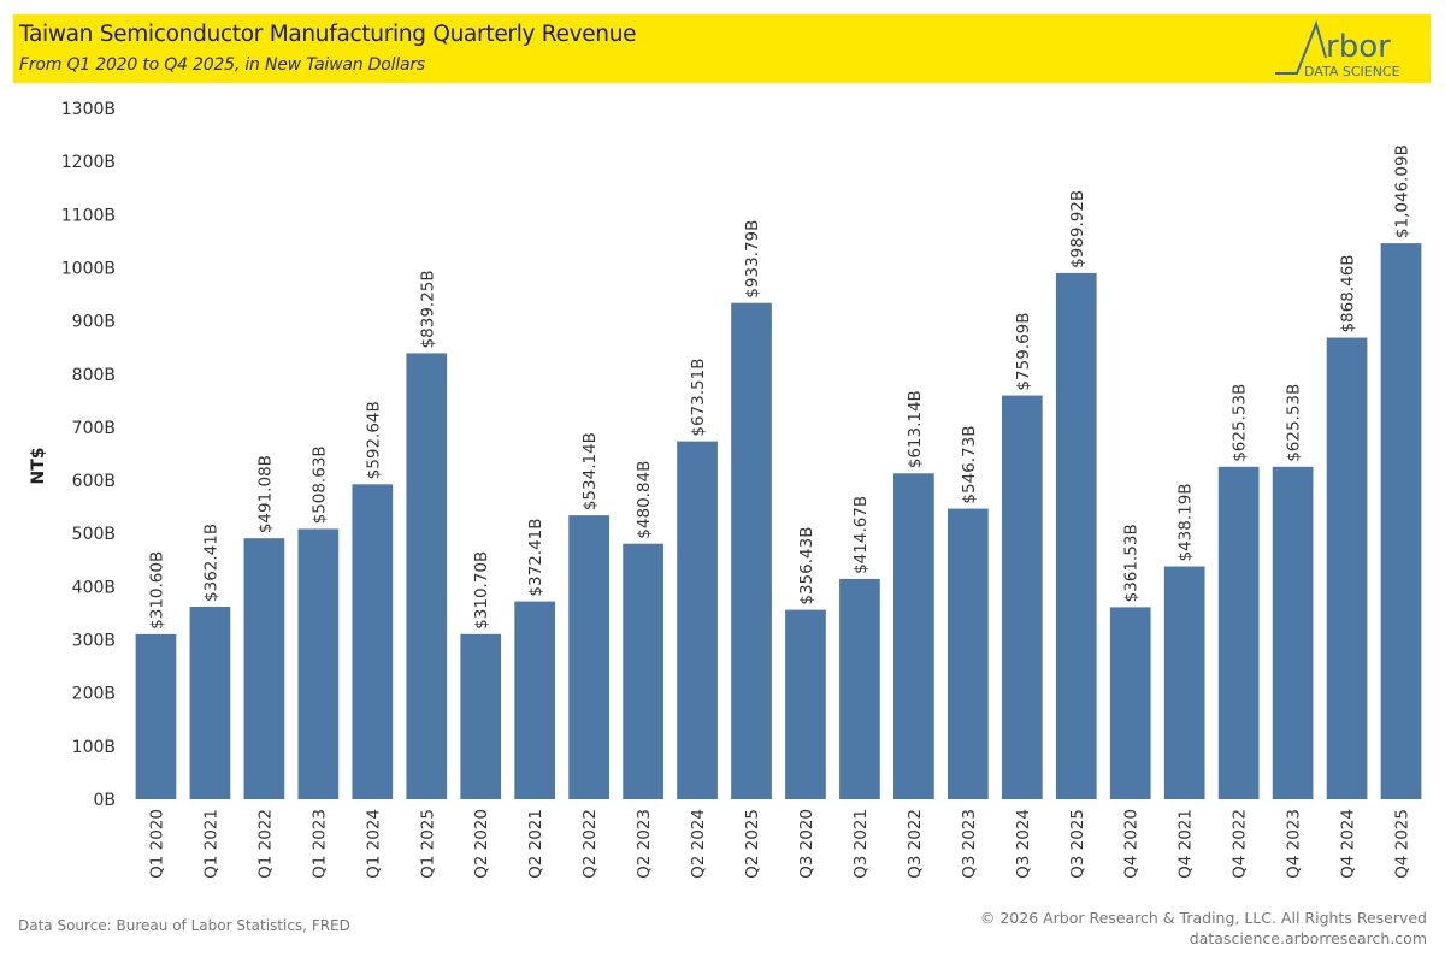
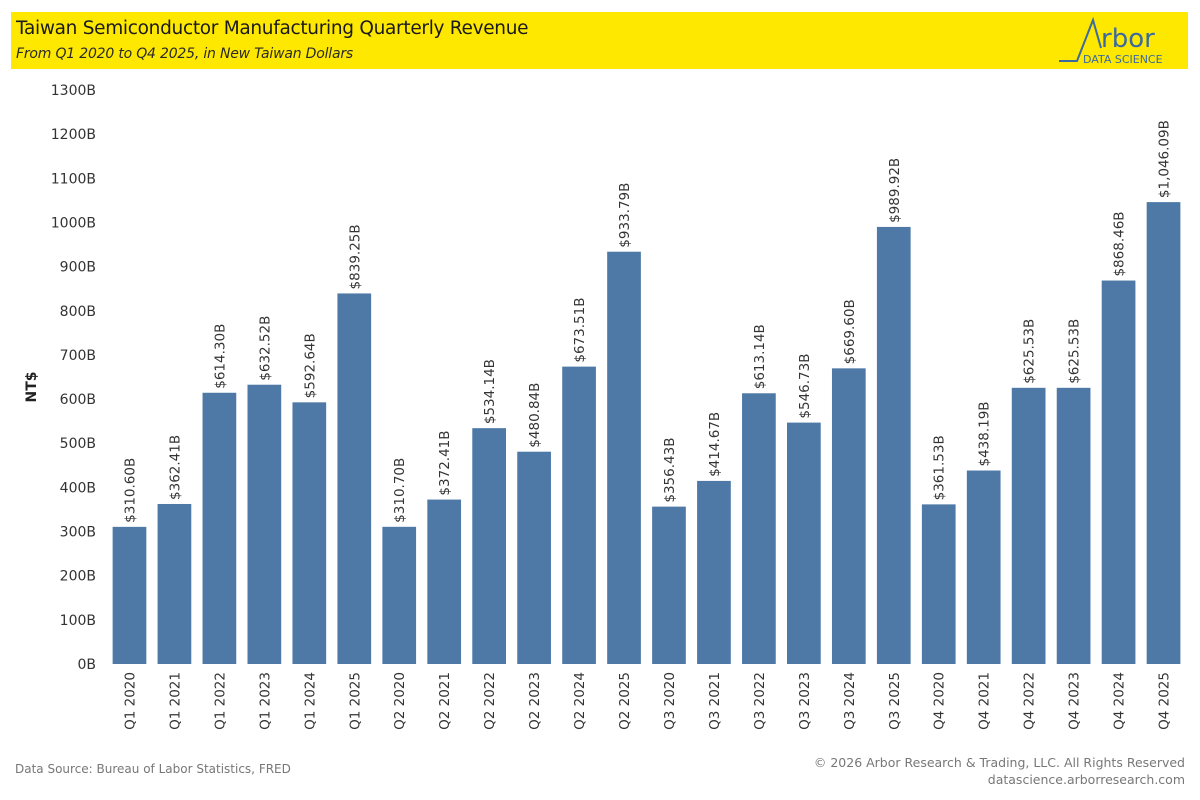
Q1 2022: $491.08B -> $614.30B
Q1 2023: $508.63B -> $632.52B
Q3 2024: $759.69B -> $669.60B
